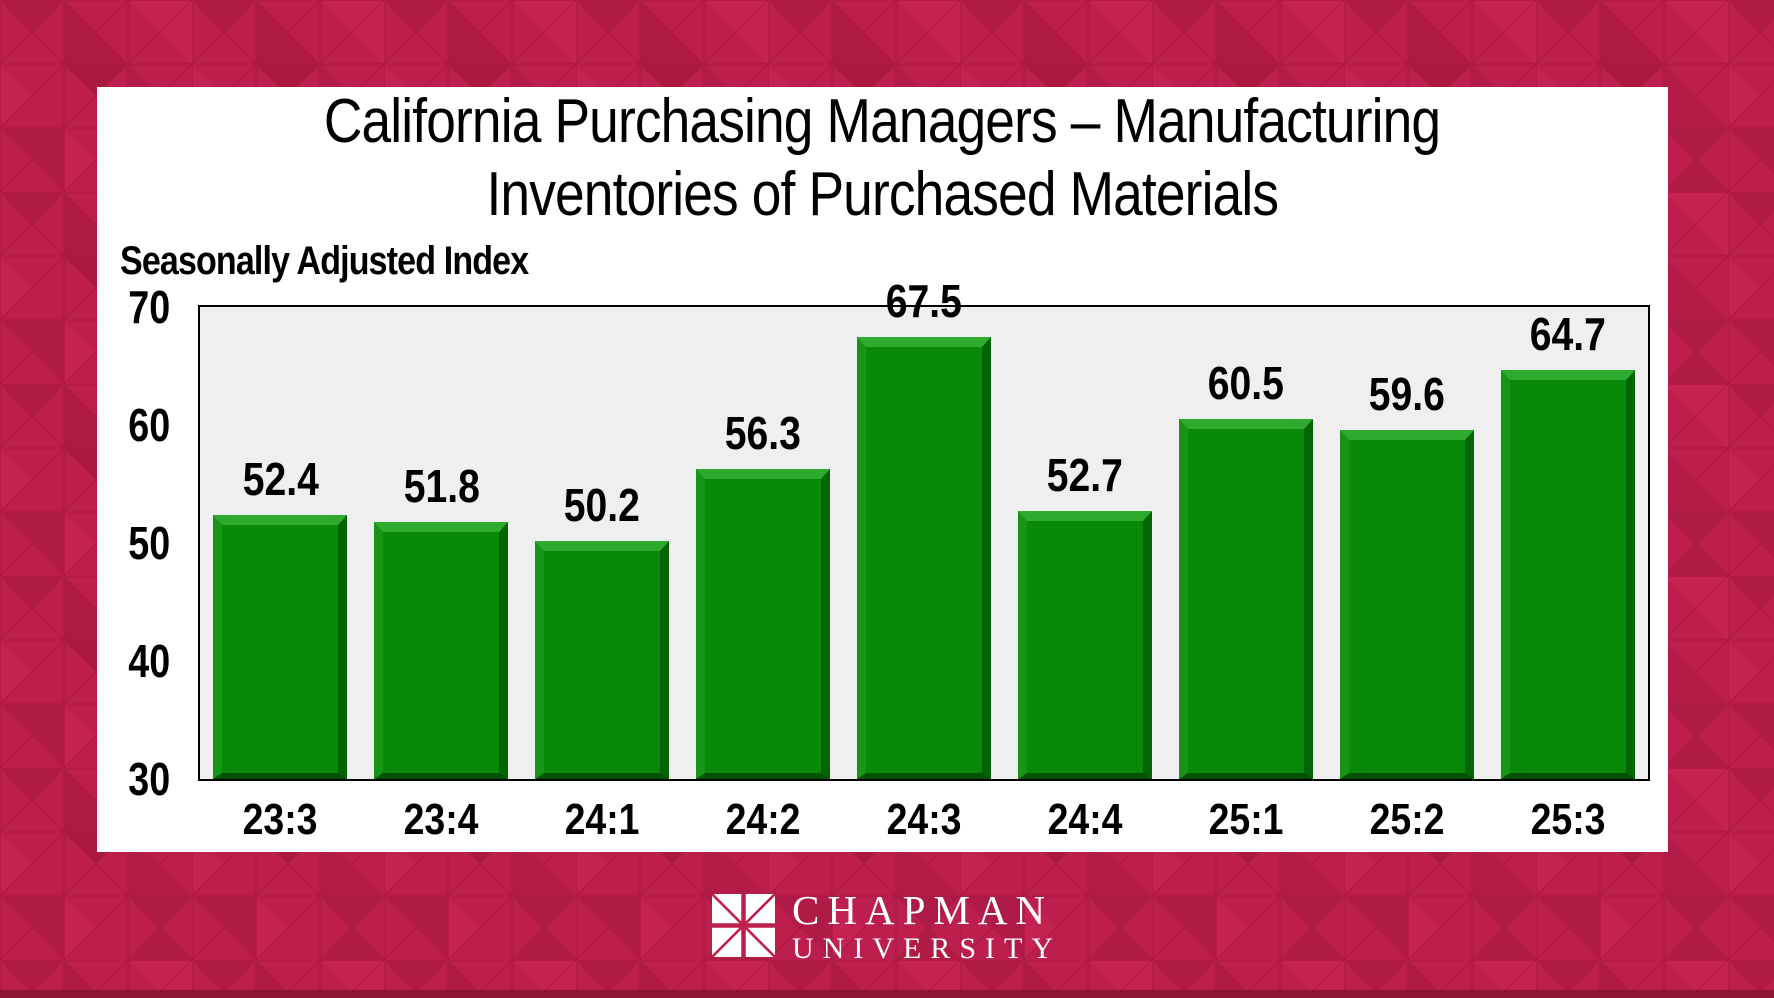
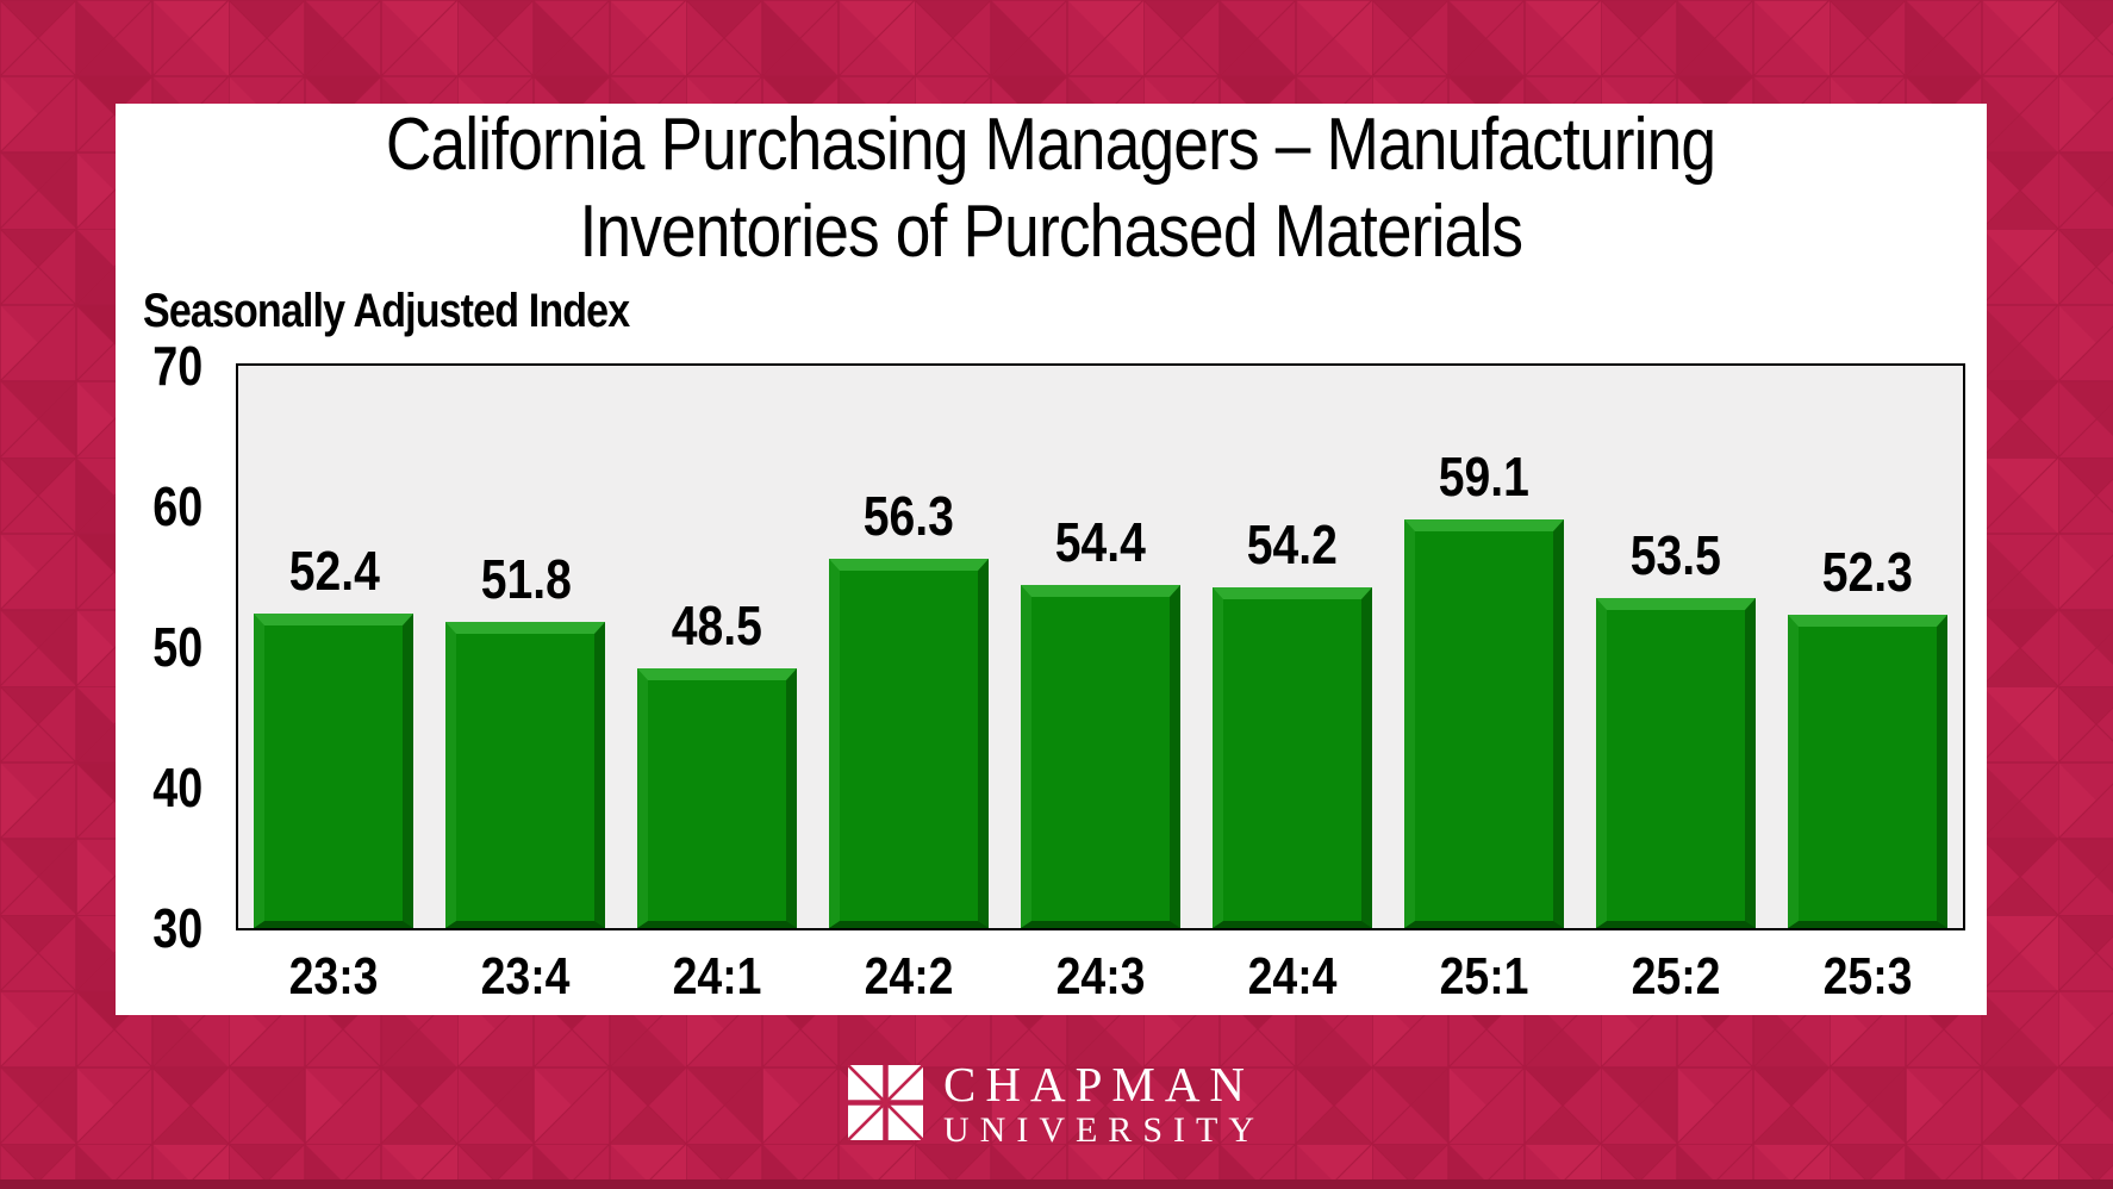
24:1: 50.2 -> 48.5
24:3: 67.5 -> 54.4
24:4: 52.7 -> 54.2
25:1: 60.5 -> 59.1
25:2: 59.6 -> 53.5
25:3: 64.7 -> 52.3
